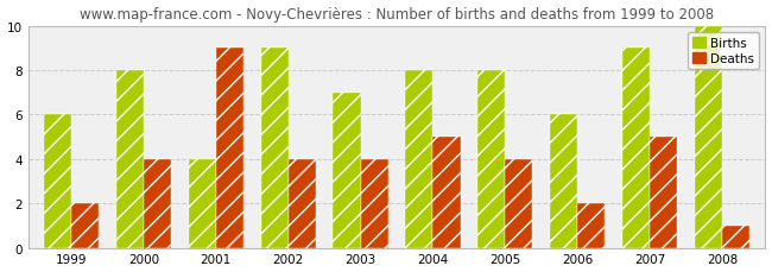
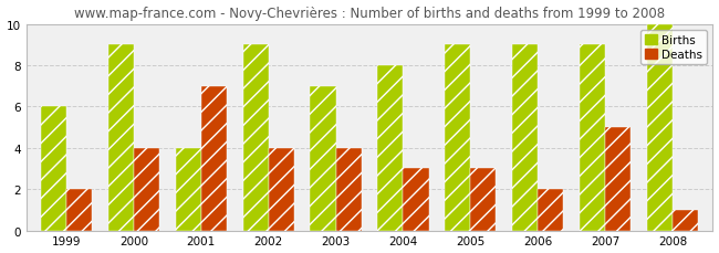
Births/2000: 8 -> 9
Deaths/2001: 9 -> 7
Deaths/2004: 5 -> 3
Births/2005: 8 -> 9
Deaths/2005: 4 -> 3
Births/2006: 6 -> 9
